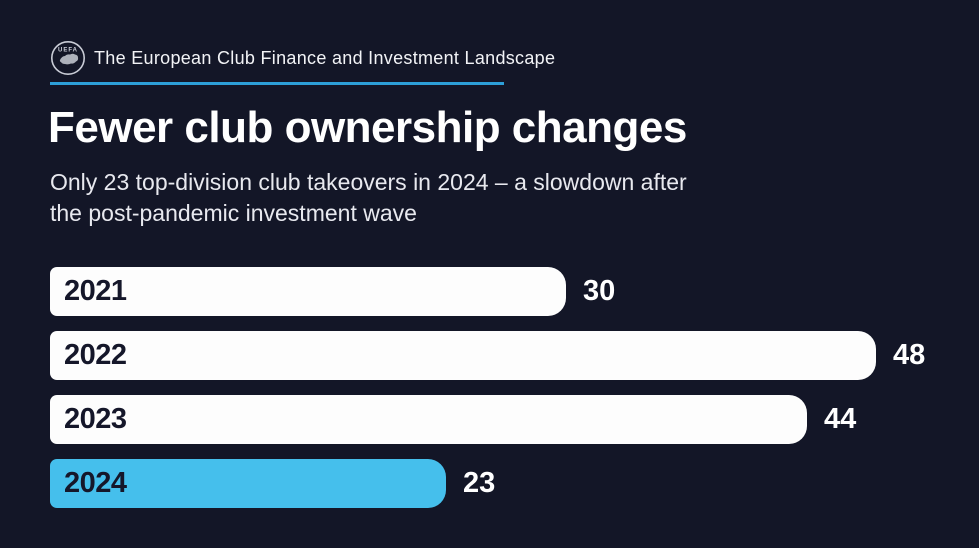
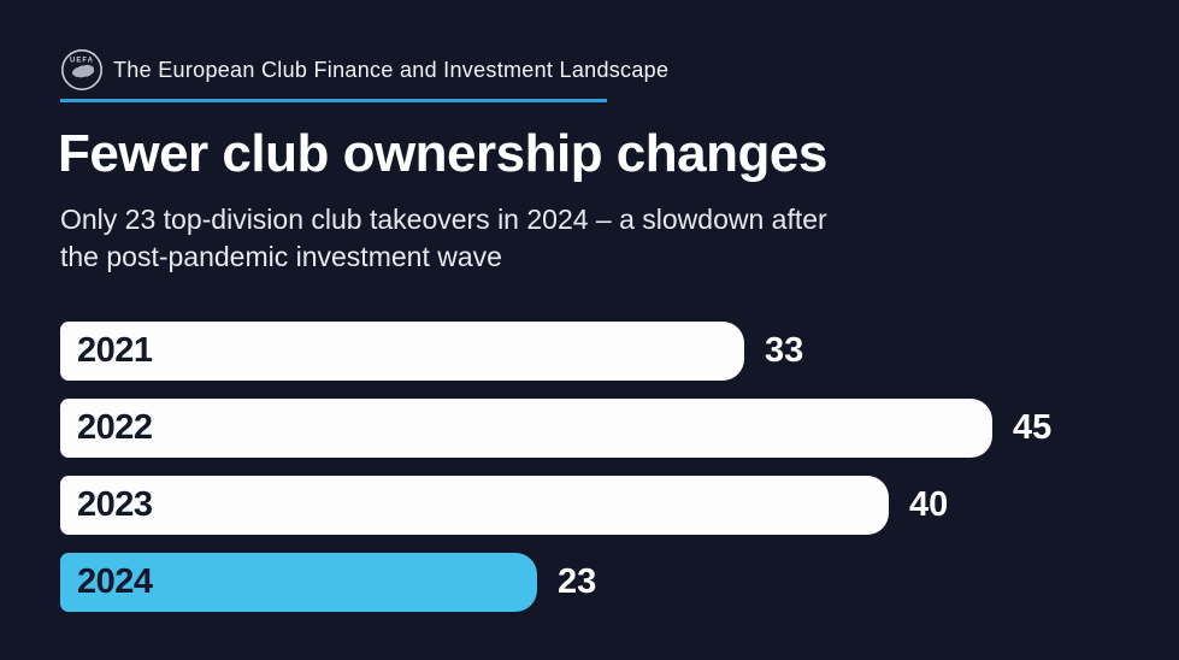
2021: 30 -> 33
2022: 48 -> 45
2023: 44 -> 40
